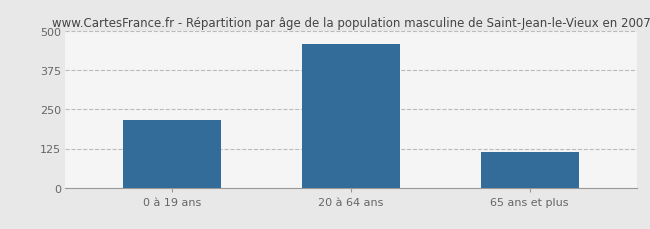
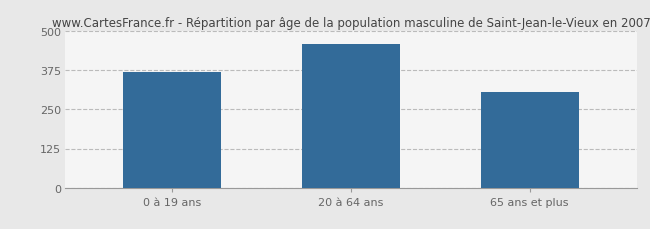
0 à 19 ans: 215 -> 370
65 ans et plus: 115 -> 305
